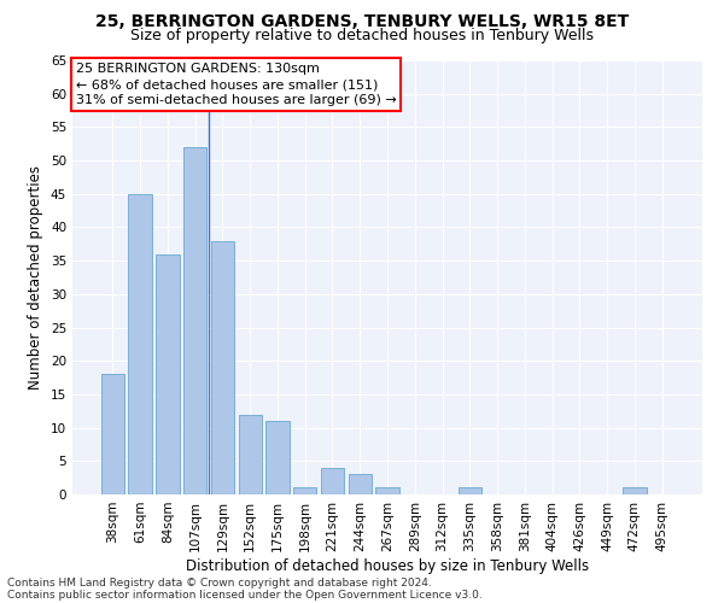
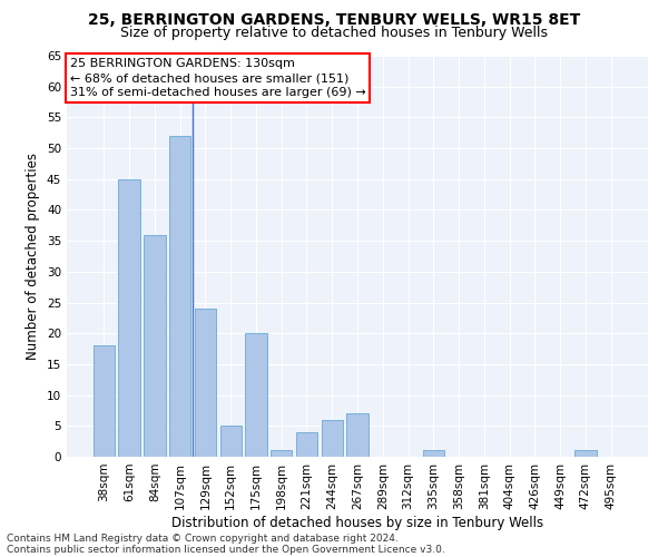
129sqm: 38 -> 24
152sqm: 12 -> 5
175sqm: 11 -> 20
244sqm: 3 -> 6
267sqm: 1 -> 7
